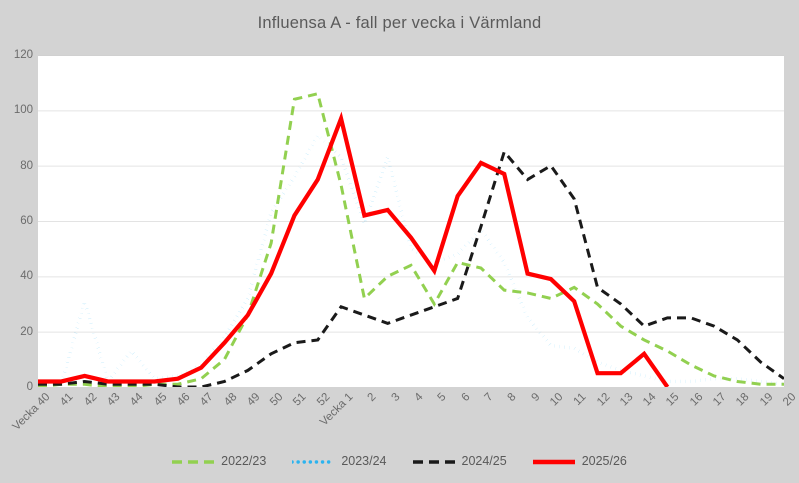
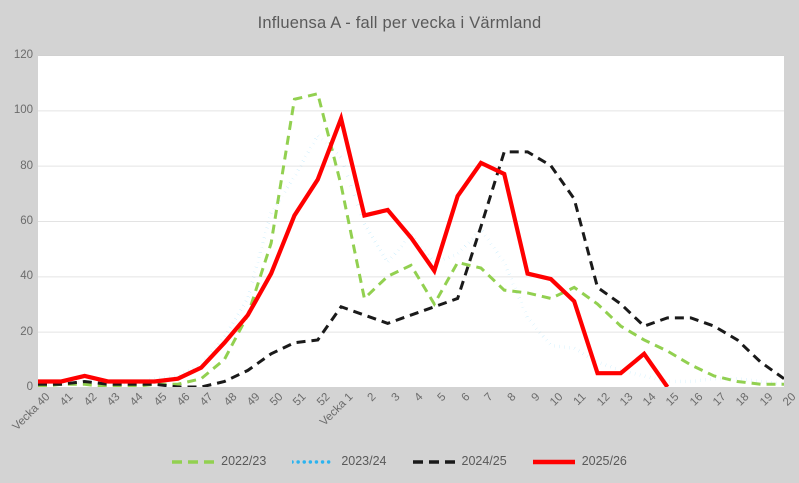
2023/24/42: 31 -> 2
2023/24/44: 13 -> 1
2023/24/3: 83 -> 45
2023/24/4: 50 -> 55
2024/25/9: 75 -> 85
